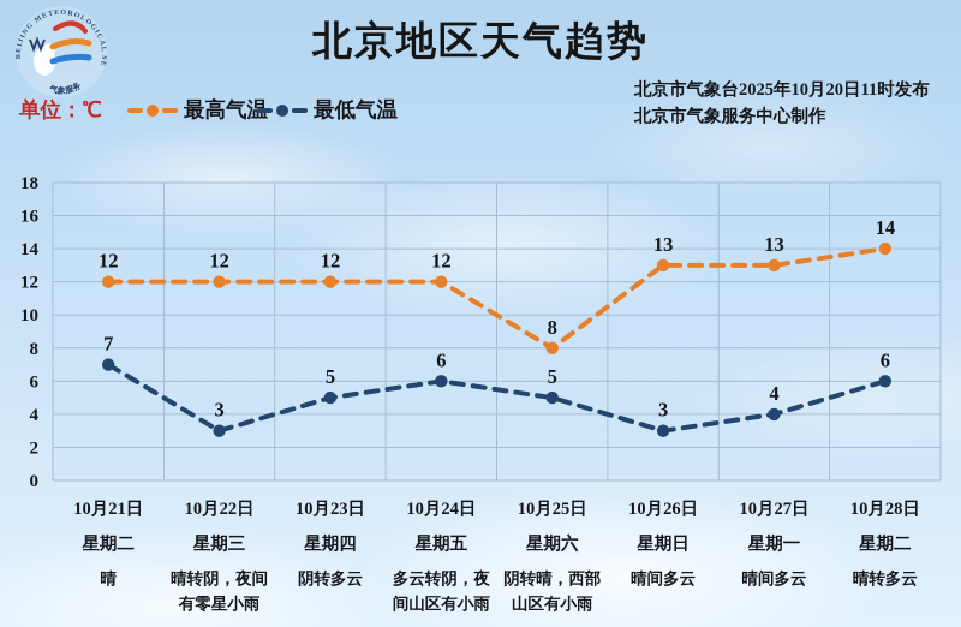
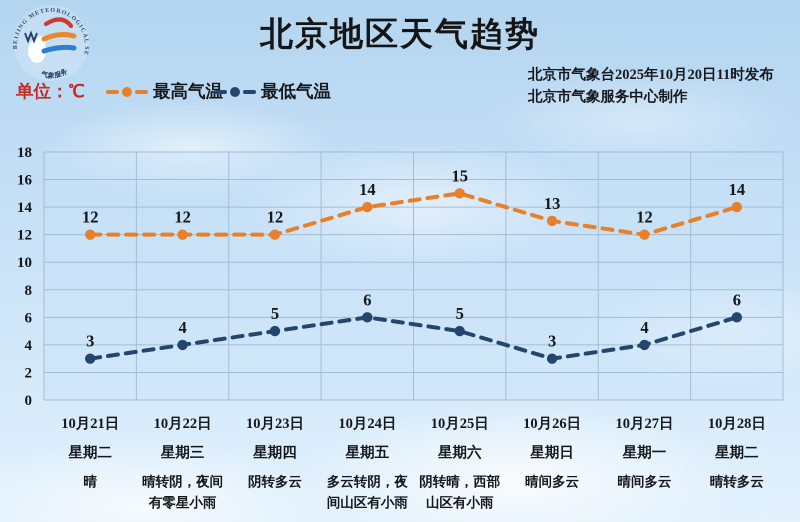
最低气温/10月21日: 7 -> 3
最低气温/10月22日: 3 -> 4
最高气温/10月24日: 12 -> 14
最高气温/10月25日: 8 -> 15
最高气温/10月27日: 13 -> 12
